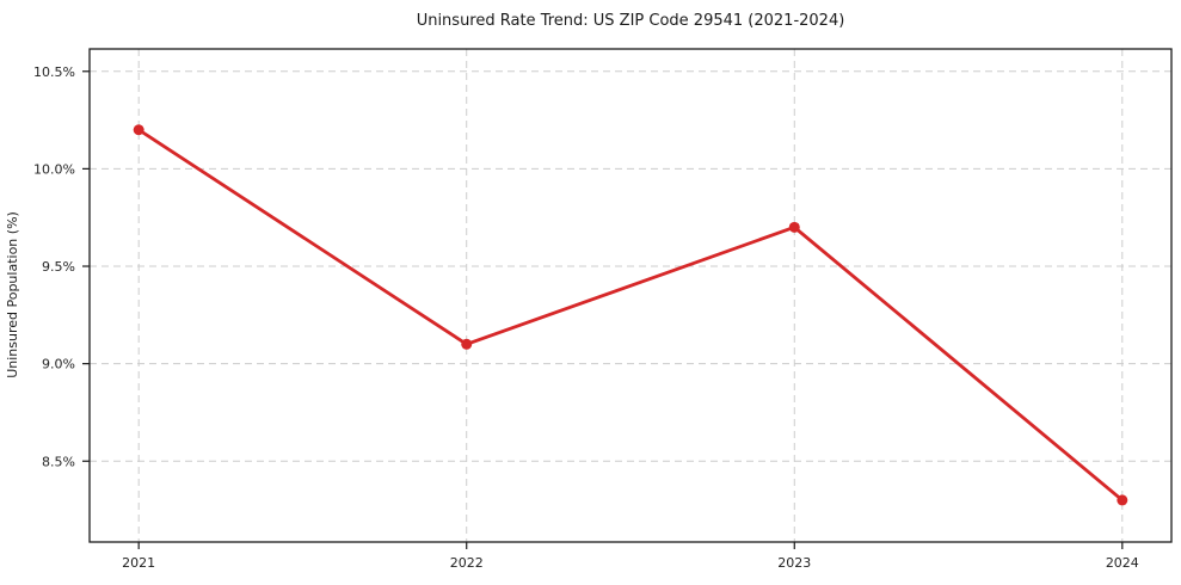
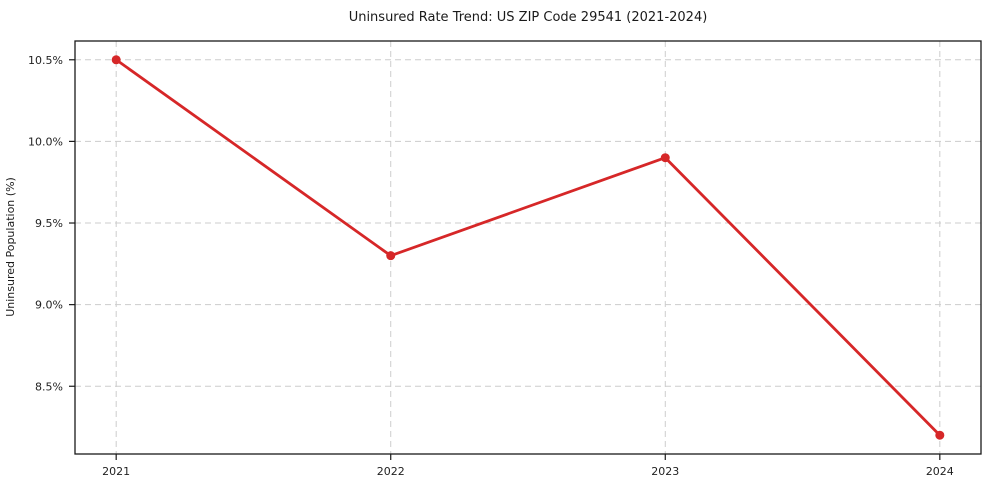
2021: 10.2% -> 10.5%
2022: 9.1% -> 9.3%
2023: 9.7% -> 9.9%
2024: 8.3% -> 8.2%
